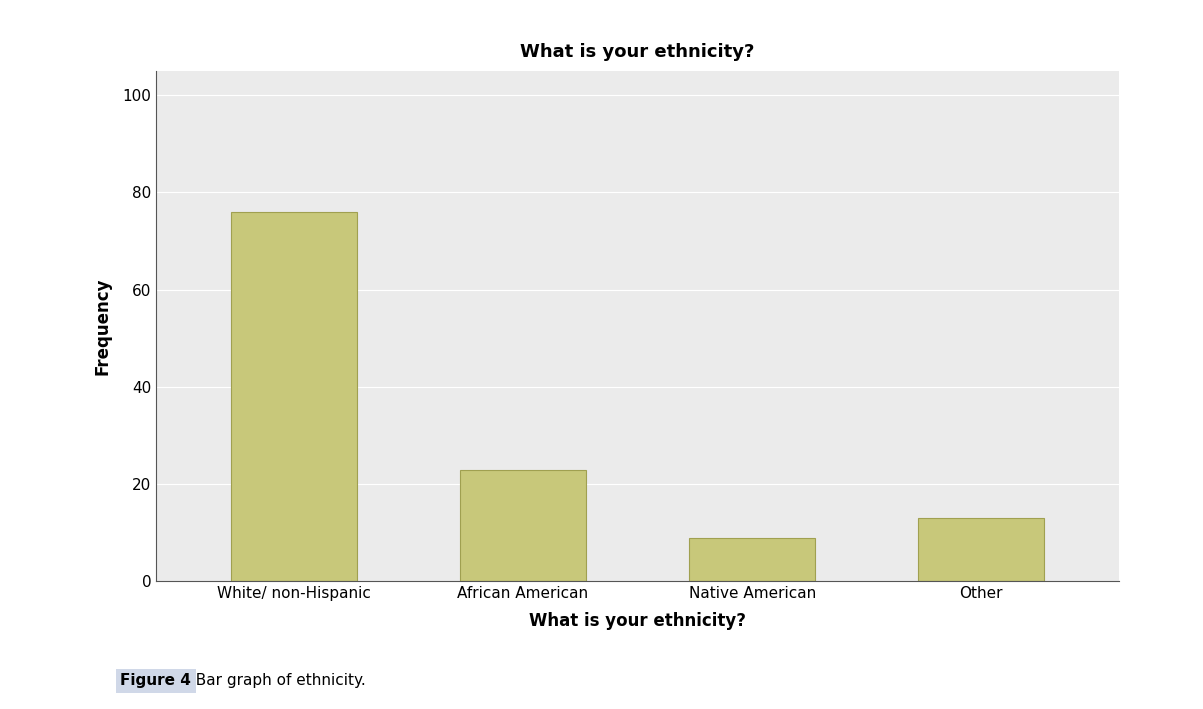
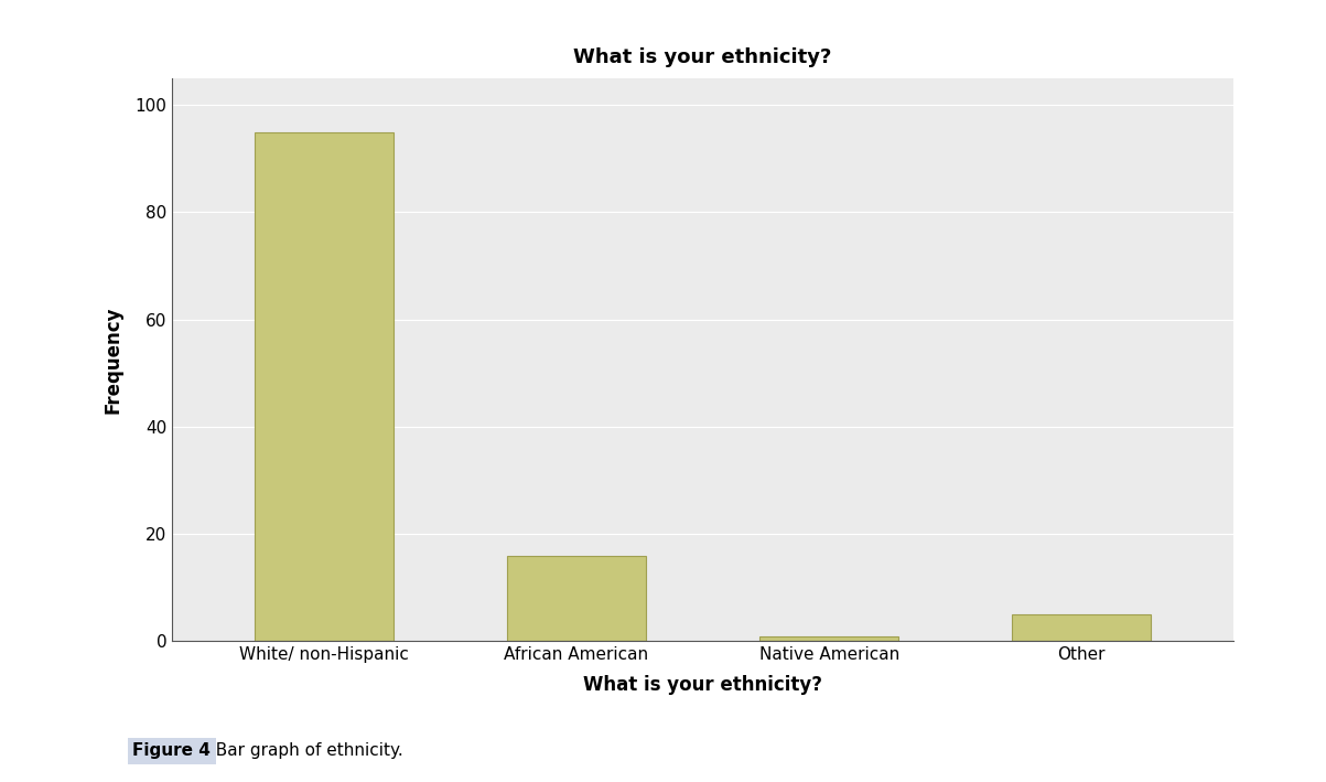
White/ non-Hispanic: 76 -> 95
African American: 23 -> 16
Native American: 9 -> 1
Other: 13 -> 5
